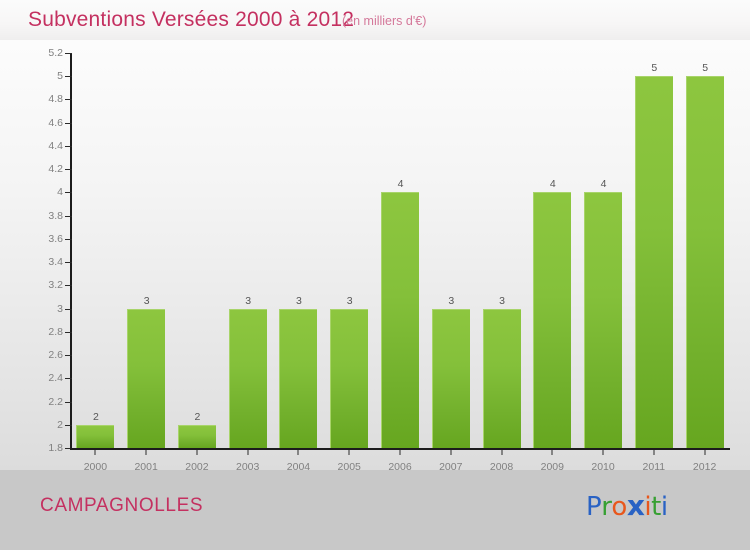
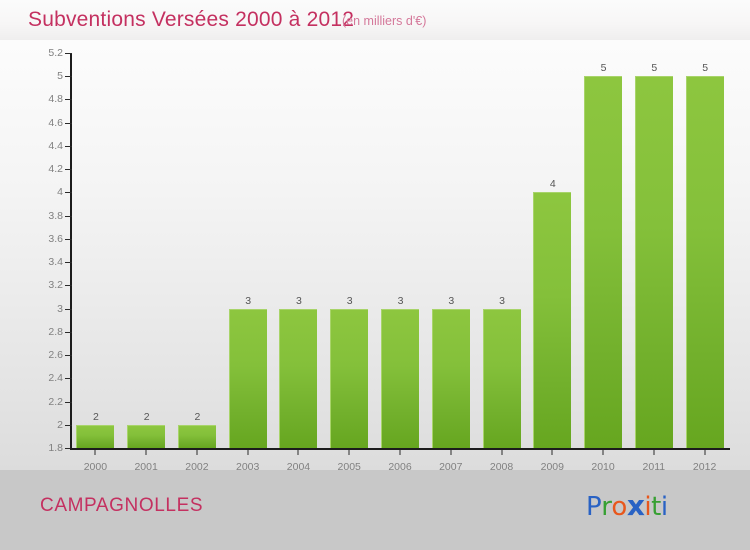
2001: 3 -> 2
2006: 4 -> 3
2010: 4 -> 5
